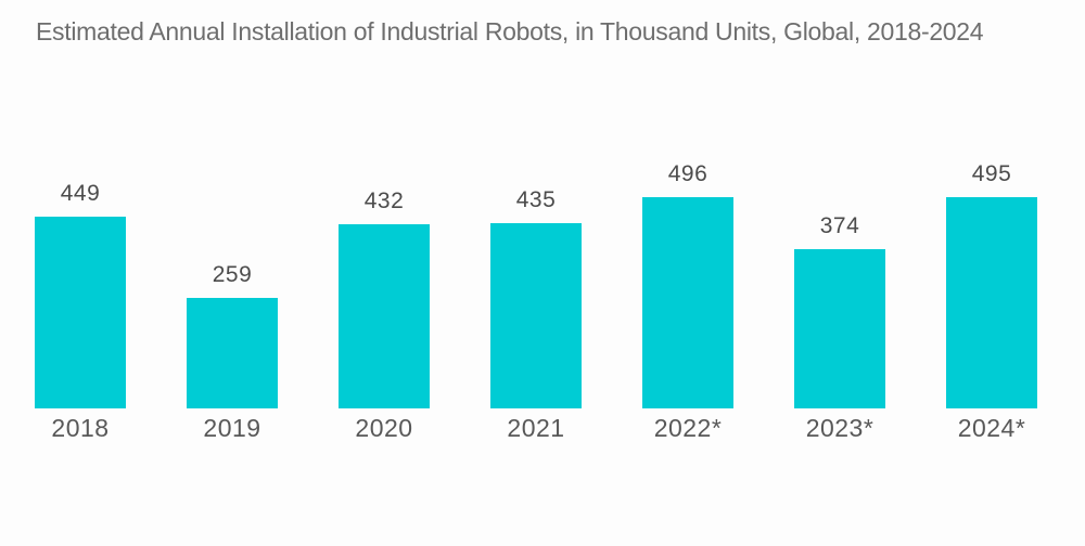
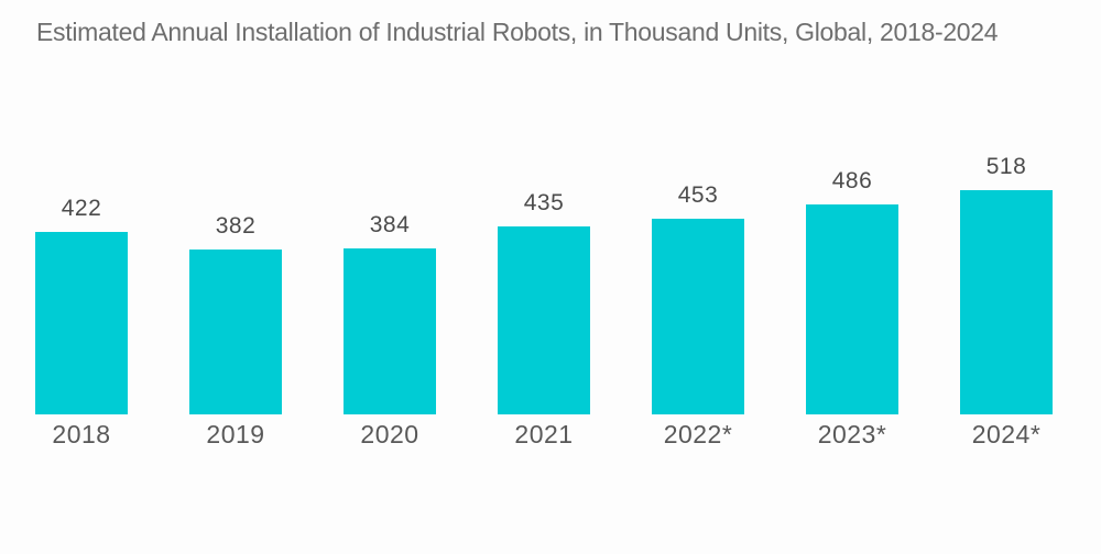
2018: 449 -> 422
2019: 259 -> 382
2020: 432 -> 384
2022*: 496 -> 453
2023*: 374 -> 486
2024*: 495 -> 518
